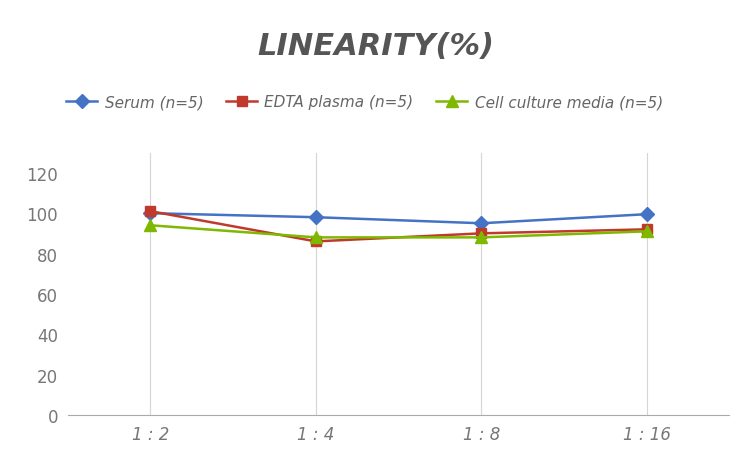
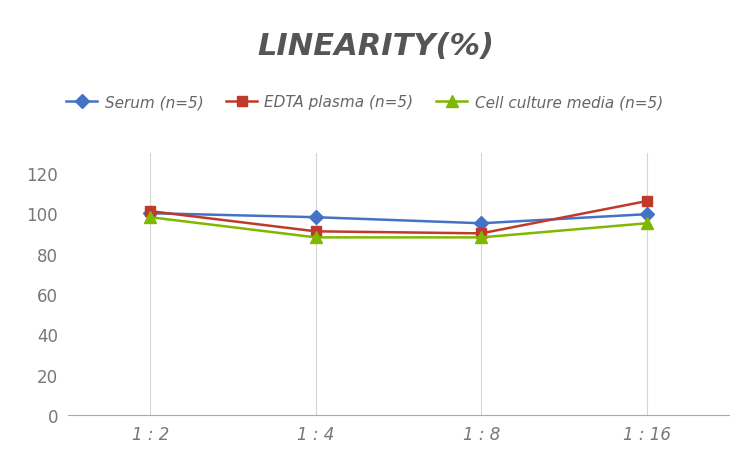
Cell culture media (n=5)/1 : 2: 94 -> 98
EDTA plasma (n=5)/1 : 4: 86 -> 91
EDTA plasma (n=5)/1 : 16: 92 -> 106
Cell culture media (n=5)/1 : 16: 91 -> 95
